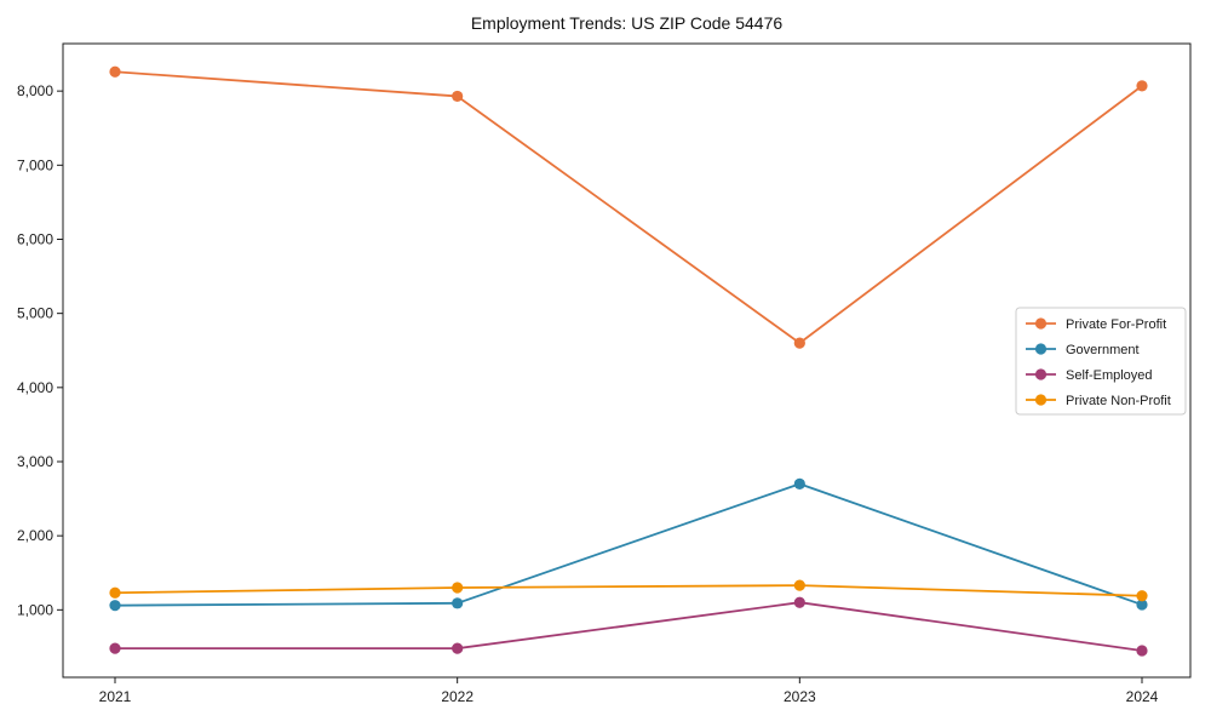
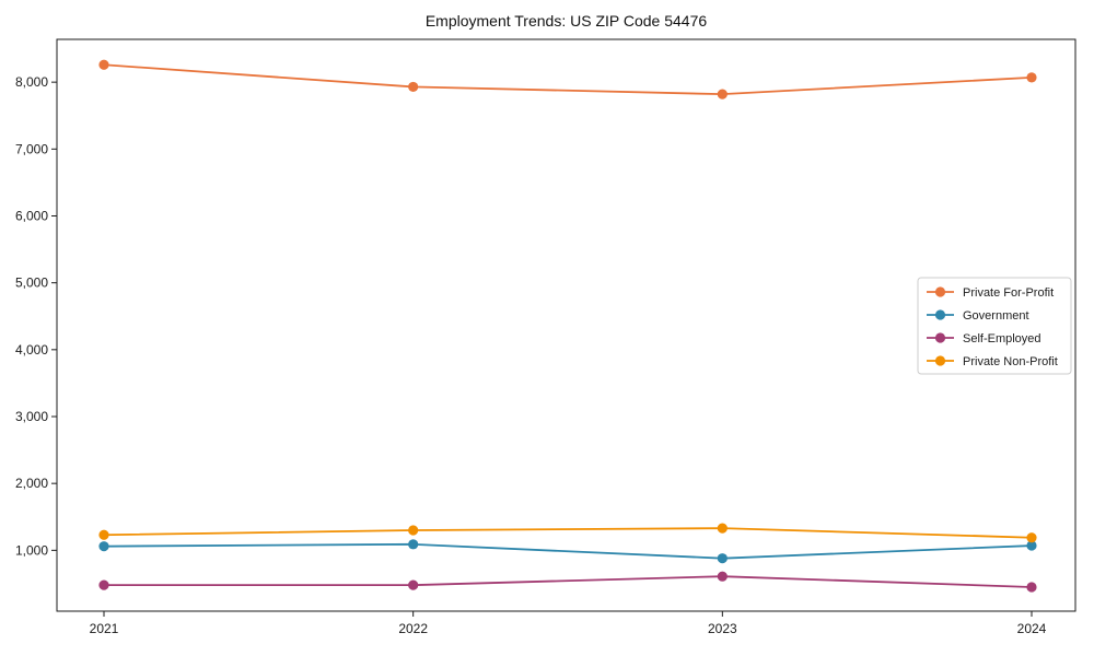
Private For-Profit/2023: 4600 -> 7800
Government/2023: 2700 -> 900
Self-Employed/2023: 1100 -> 600
